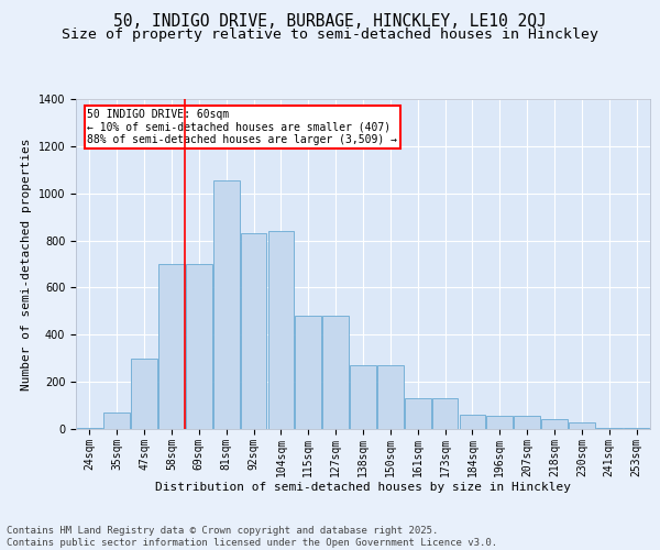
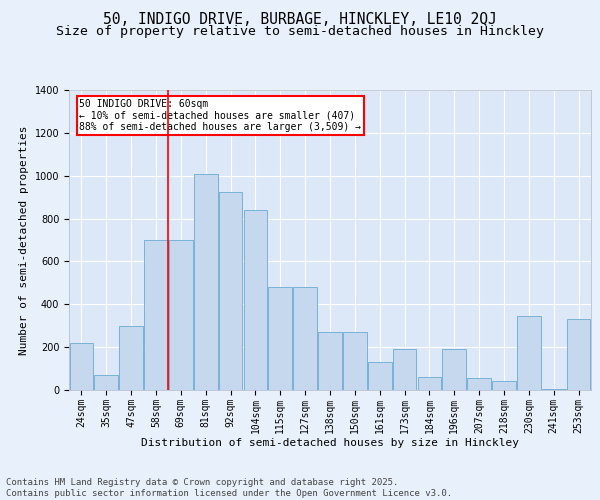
24sqm: 5 -> 220
81sqm: 1055 -> 1010
92sqm: 830 -> 925
173sqm: 130 -> 190
196sqm: 55 -> 190
230sqm: 30 -> 345
253sqm: 5 -> 330
